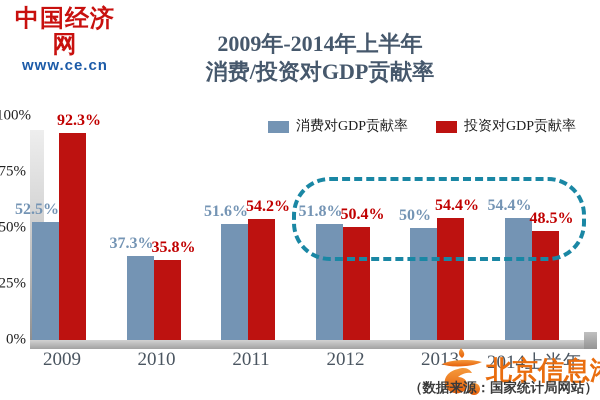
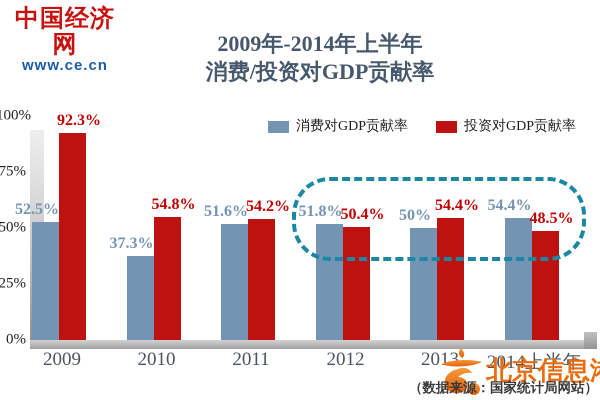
投资对GDP贡献率/2010: 35.8% -> 54.8%
